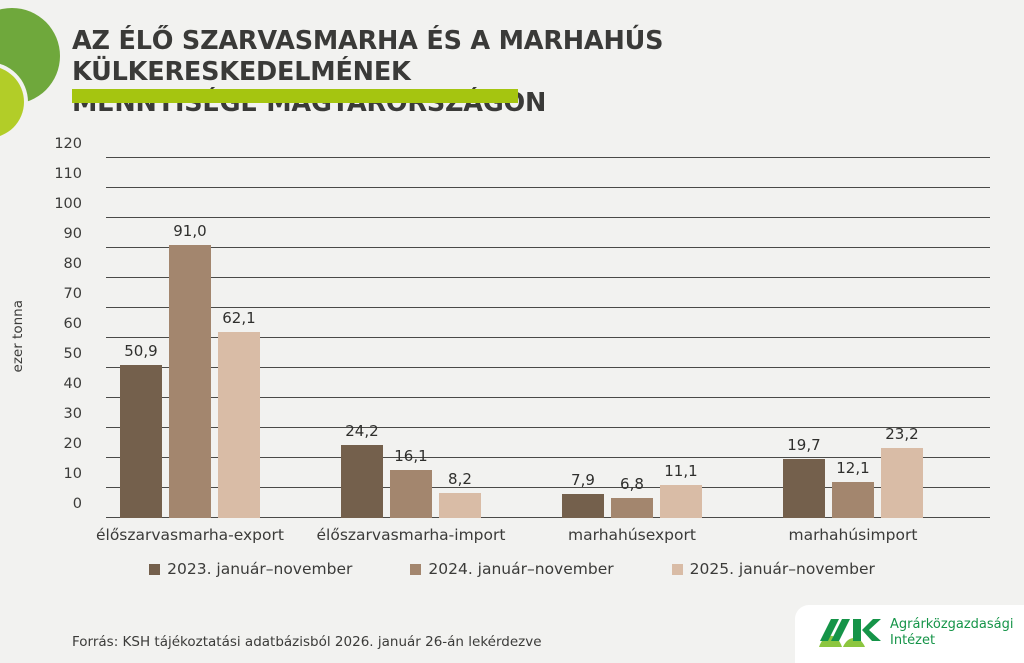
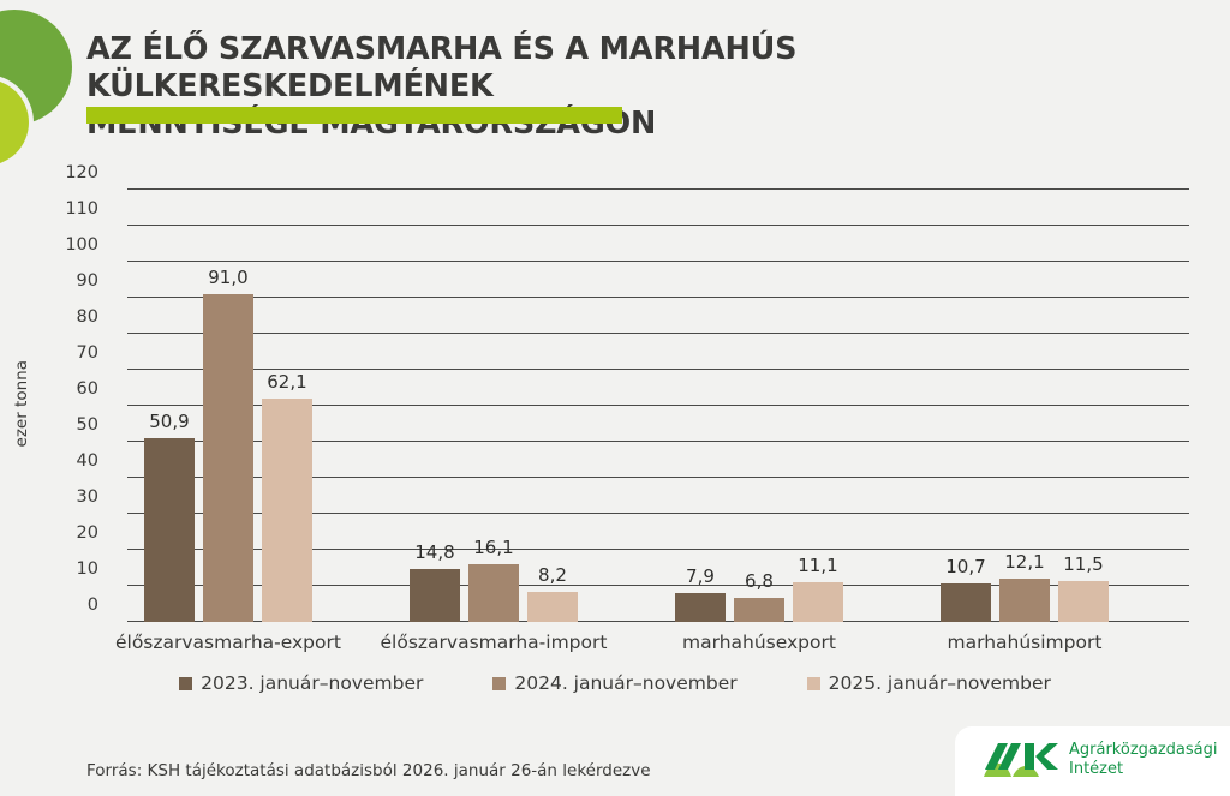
2023. január–november/élőszarvasmarha-import: 24,2 -> 14,8
2023. január–november/marhahúsimport: 19,7 -> 10,7
2025. január–november/marhahúsimport: 23,2 -> 11,5
